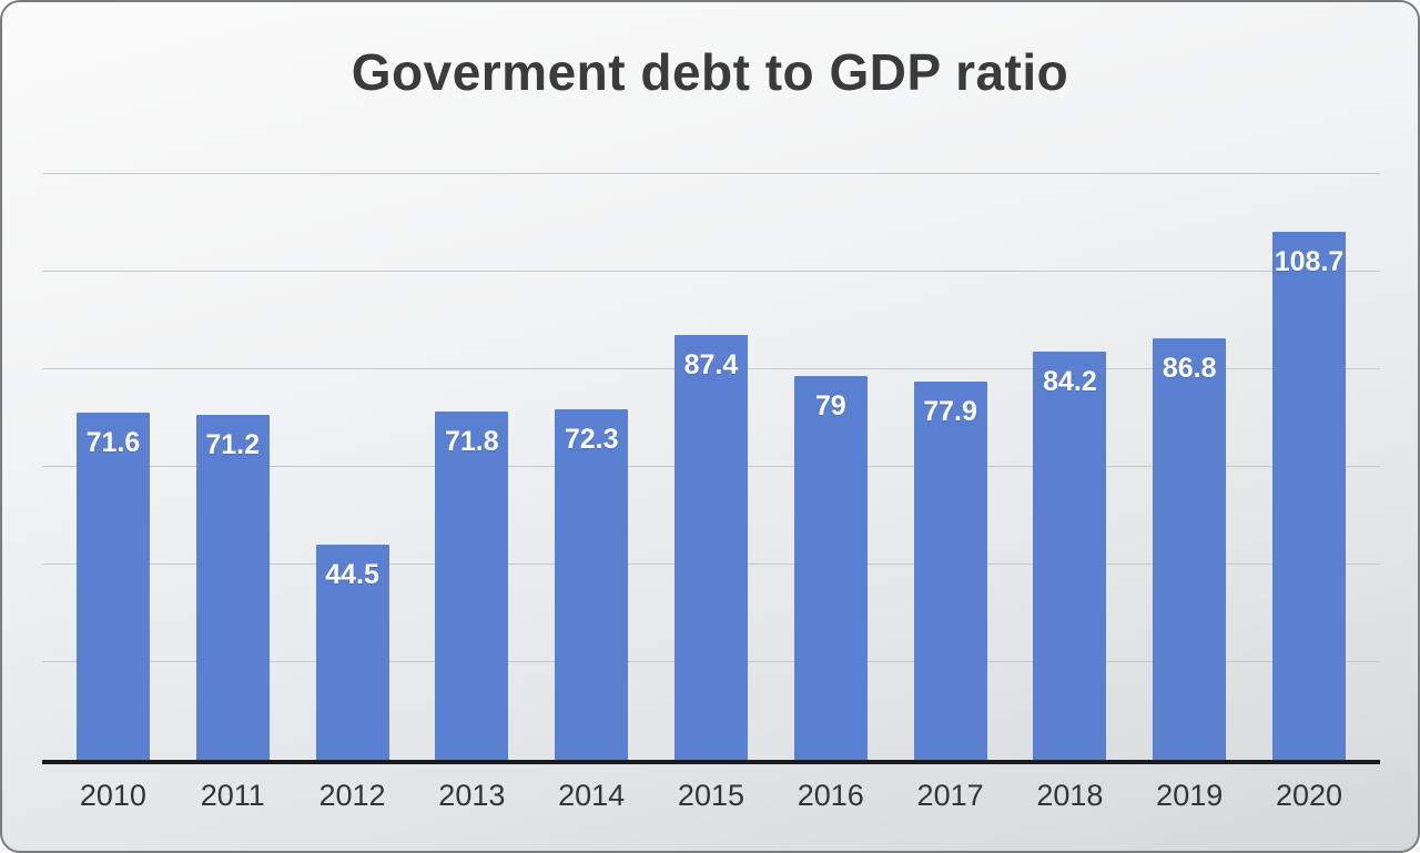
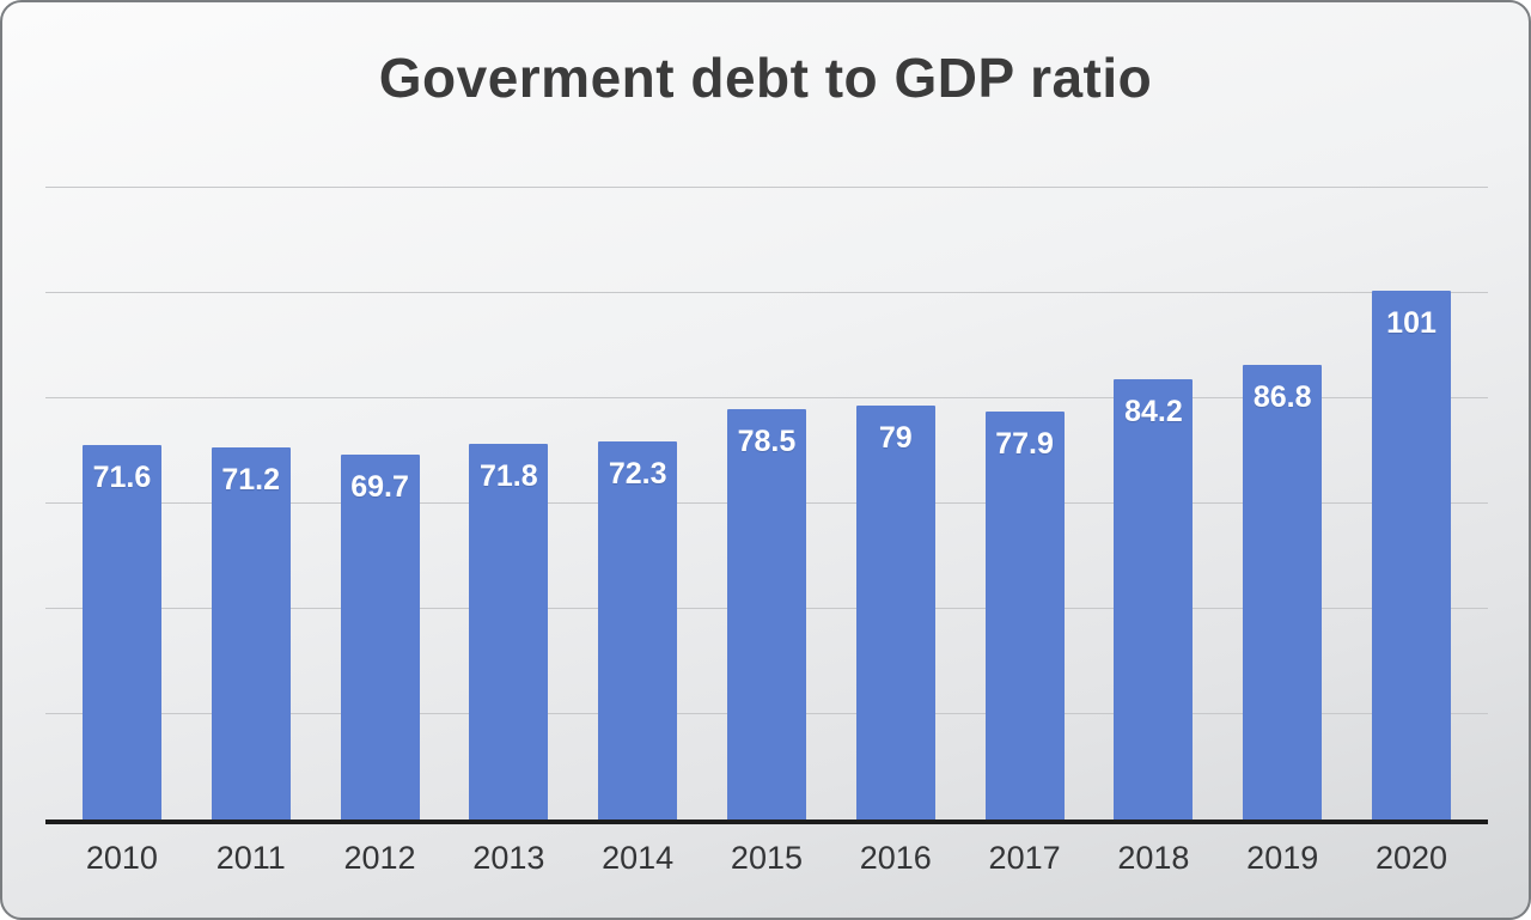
2012: 44.5 -> 69.7
2015: 87.4 -> 78.5
2020: 108.7 -> 101
